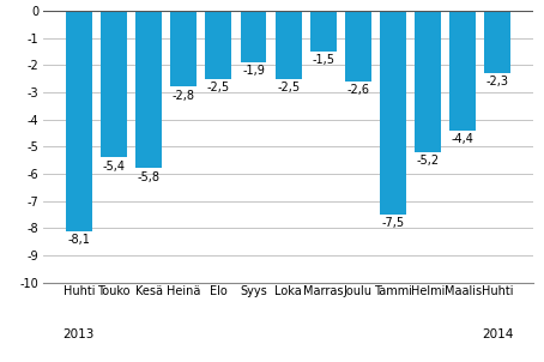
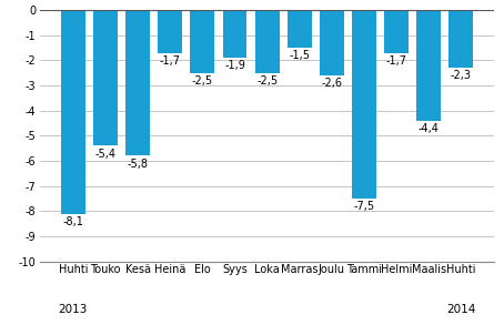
Heinä: -2,8 -> -1,7
Helmi: -5,2 -> -1,7
